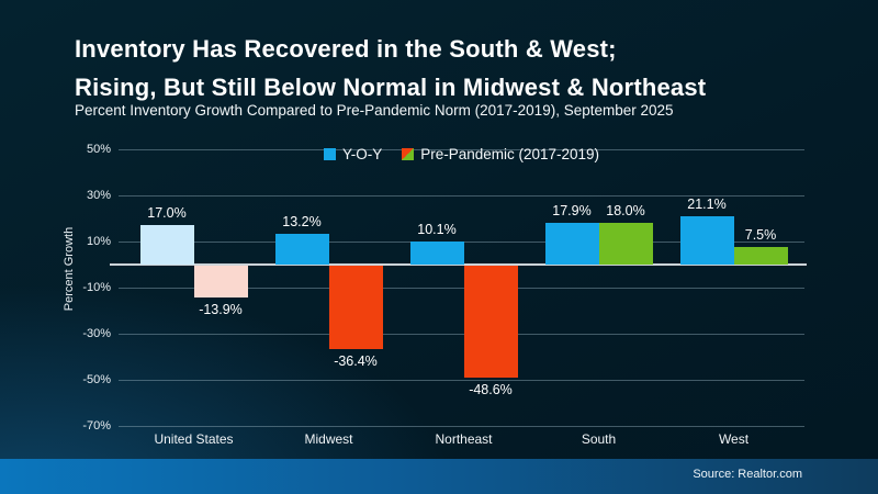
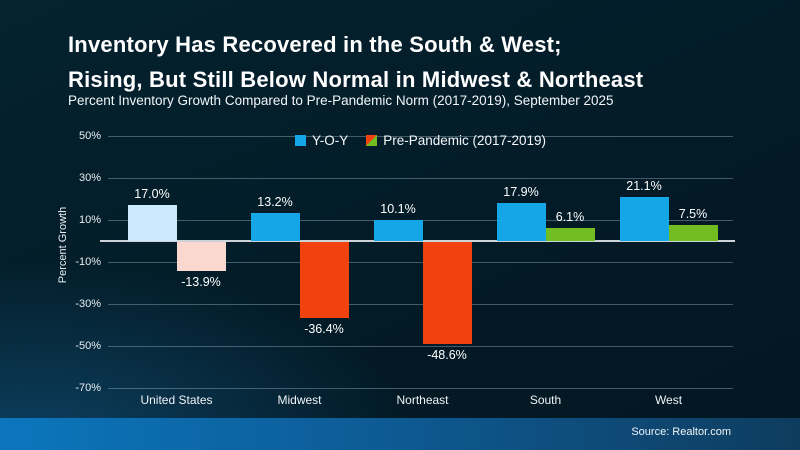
Pre-Pandemic (2017-2019)/South: 18.0% -> 6.1%
